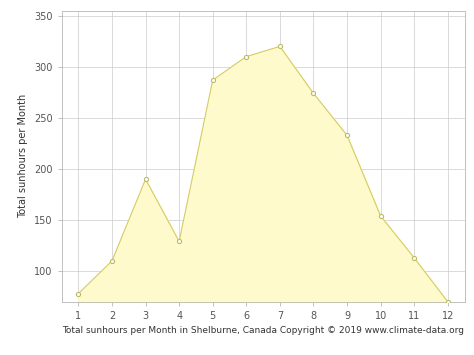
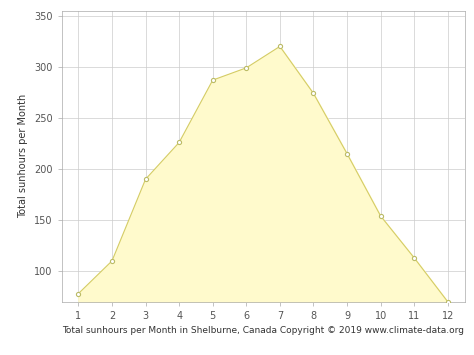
4: 129 -> 226
6: 310 -> 299
9: 233 -> 215
